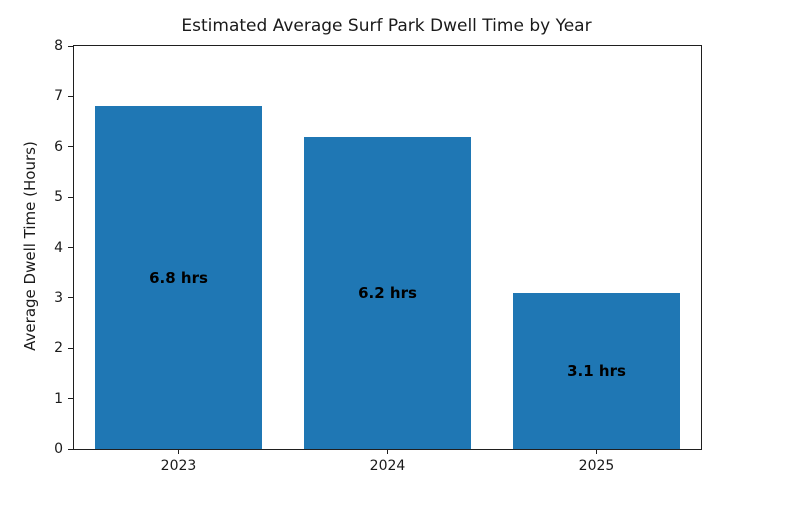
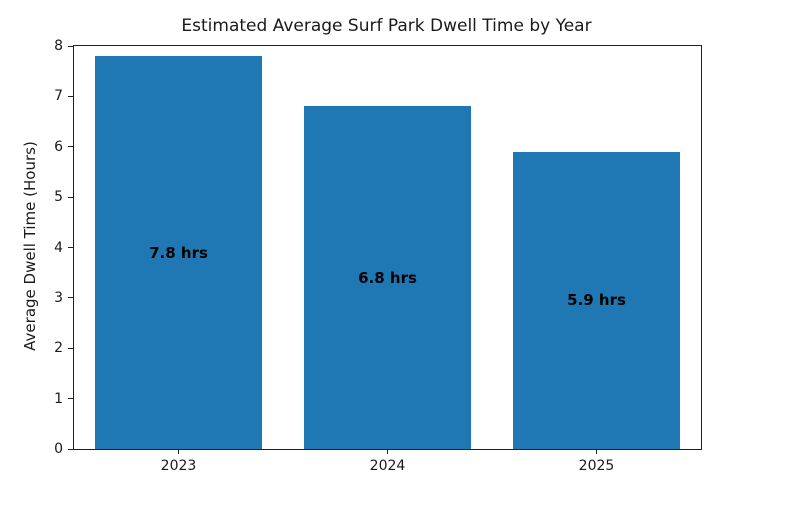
2023: 6.8 -> 7.8
2024: 6.2 -> 6.8
2025: 3.1 -> 5.9
